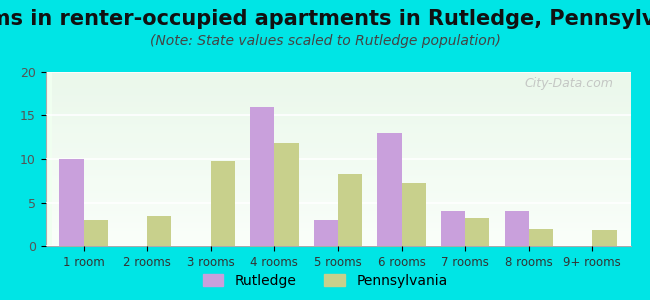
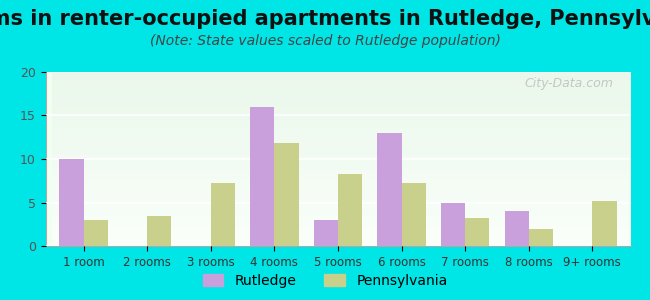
Pennsylvania/3 rooms: 9.8 -> 7.2
Rutledge/7 rooms: 4 -> 5
Pennsylvania/9+ rooms: 1.8 -> 5.2
